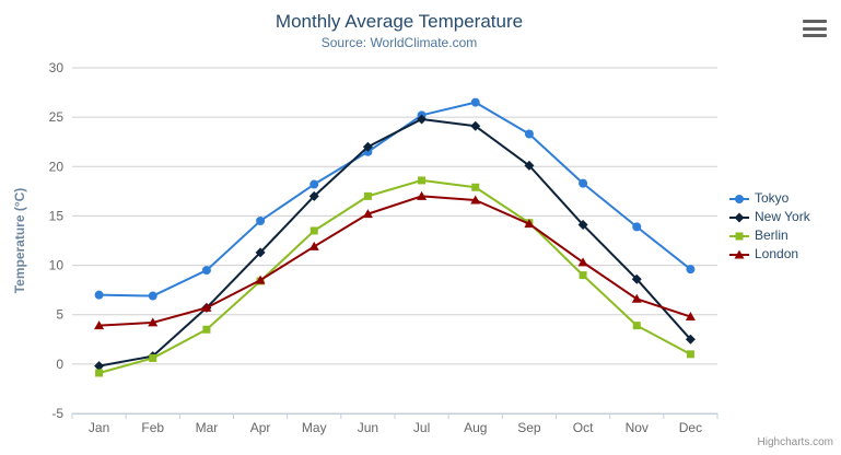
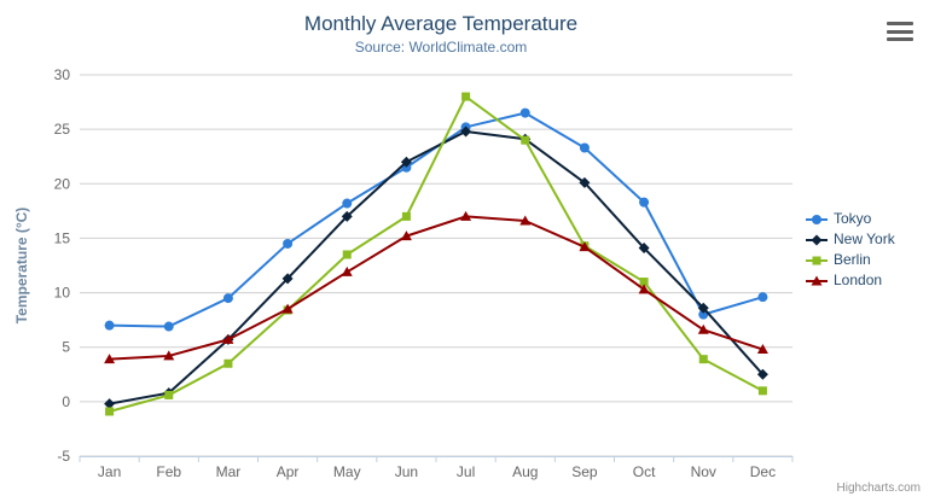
Berlin/Jul: 19 -> 28
Berlin/Aug: 18 -> 24
Berlin/Oct: 9 -> 11
Tokyo/Nov: 14 -> 8
